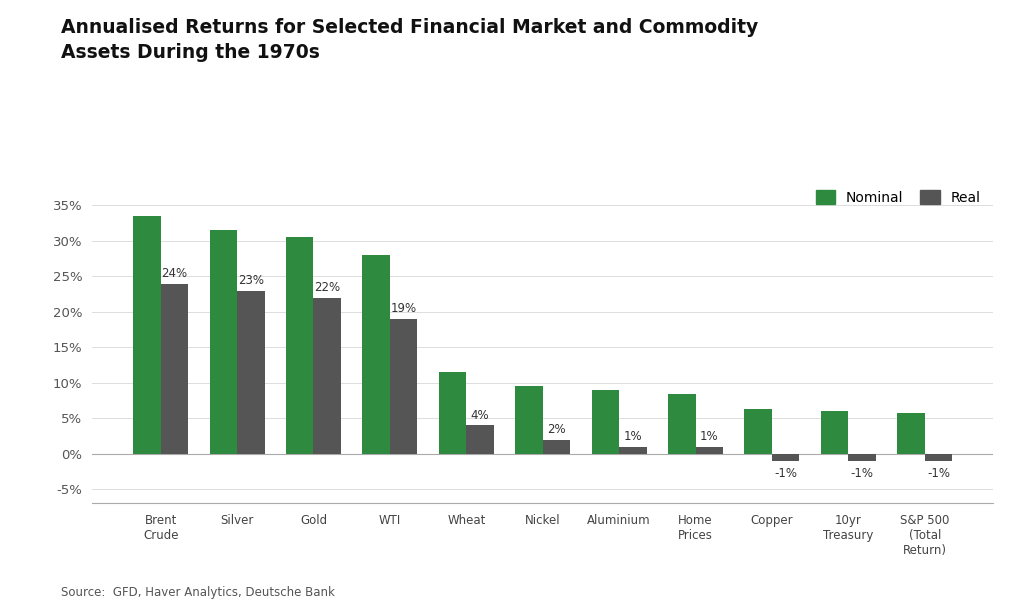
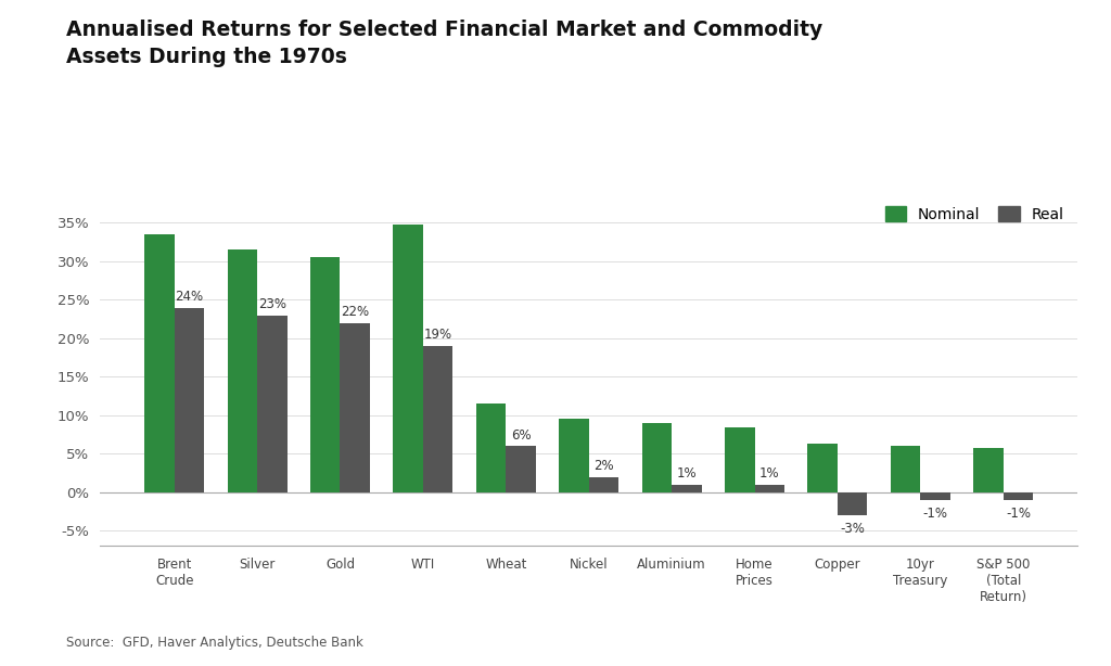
Nominal/WTI: 28.0% -> 34.8%
Real/Wheat: 4% -> 6%
Real/Copper: -1% -> -3%
